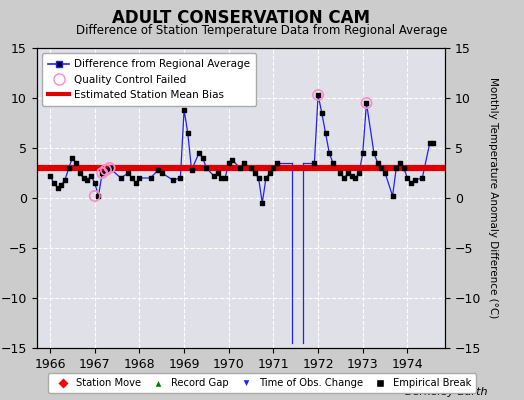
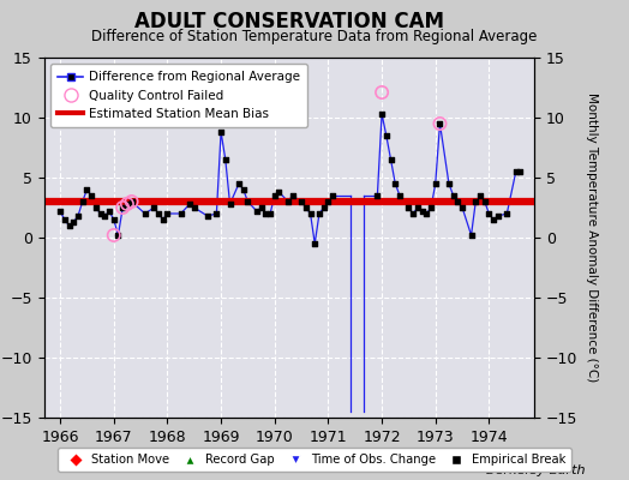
Quality Control Failed/1972: 10.3 -> 12.1
